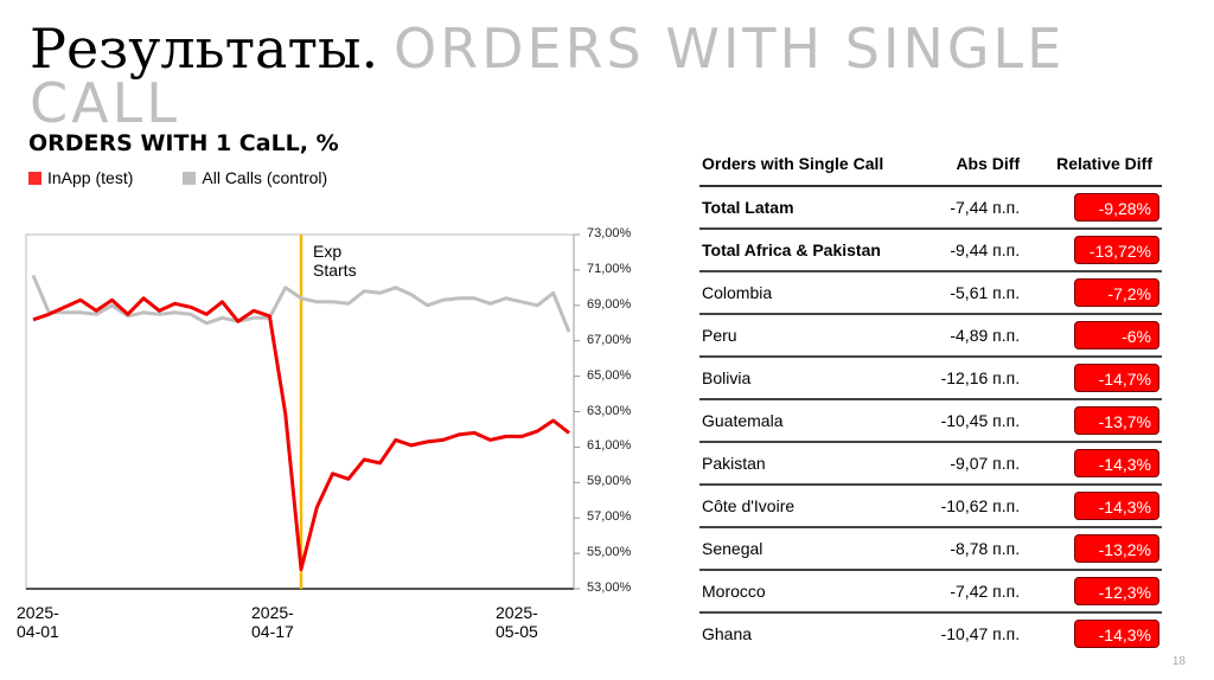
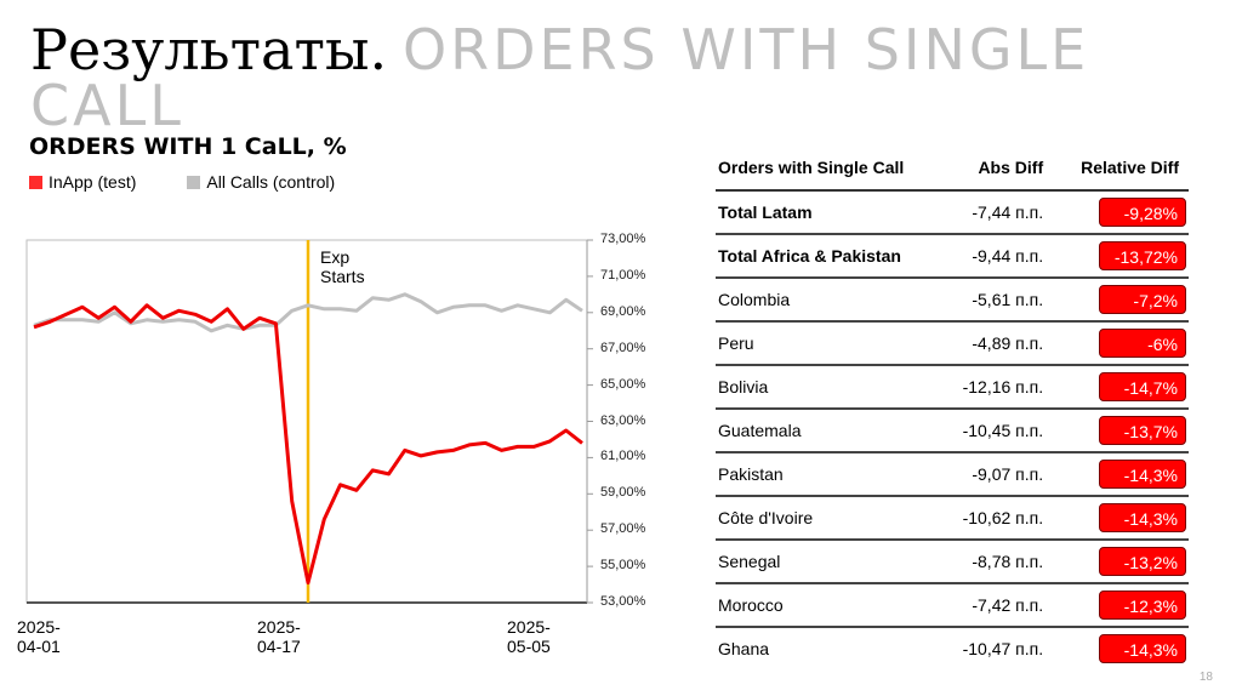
All Calls (control)/2025-04-01: 70,7% -> 68,3%
InApp (test)/2025-04-17: 62,9% -> 58,6%
All Calls (control)/2025-04-17: 70,0% -> 69,1%
All Calls (control)/2025-05-05: 67,5% -> 69,1%
